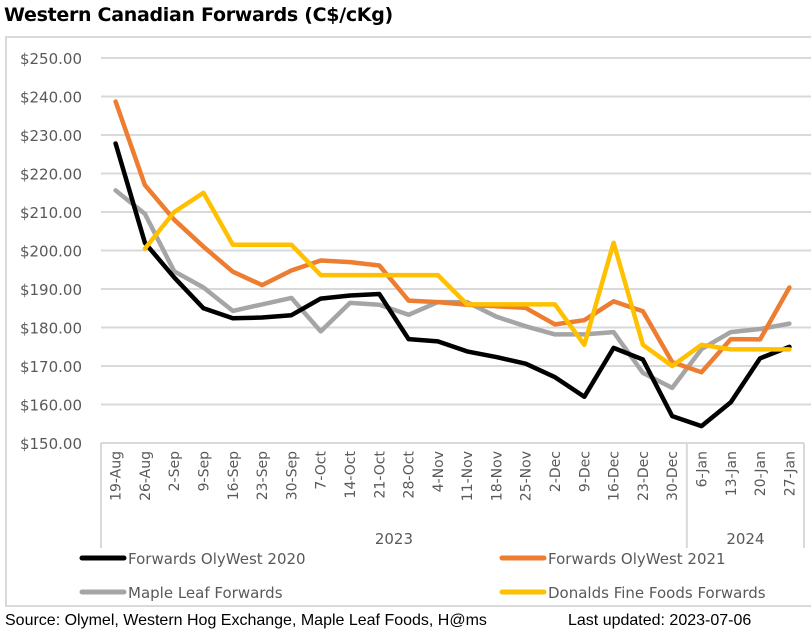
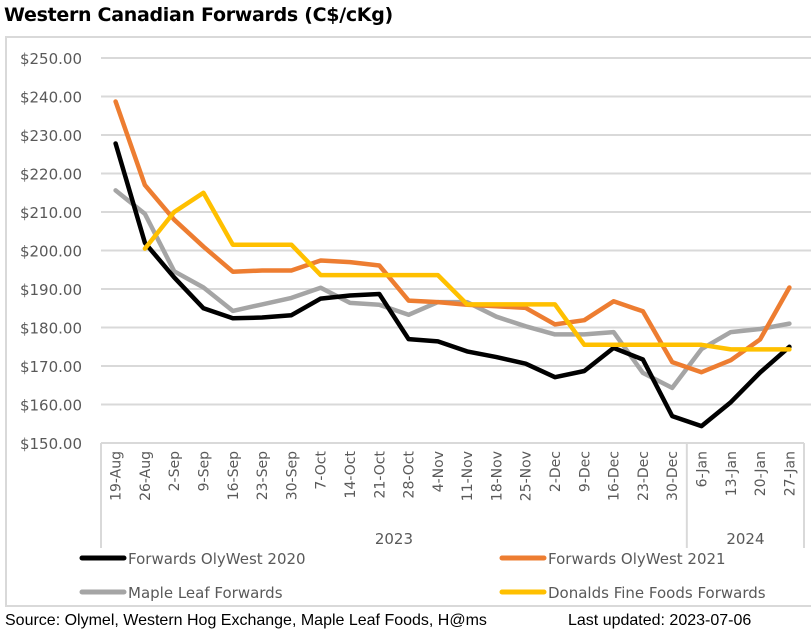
Forwards OlyWest 2021/23-Sep: $191 -> $195
Maple Leaf Forwards/7-Oct: $179 -> $190
Forwards OlyWest 2020/9-Dec: $162 -> $169
Donalds Fine Foods Forwards/16-Dec: $202 -> $176
Donalds Fine Foods Forwards/30-Dec: $170 -> $176
Forwards OlyWest 2021/13-Jan: $177 -> $172
Forwards OlyWest 2020/20-Jan: $172 -> $168
